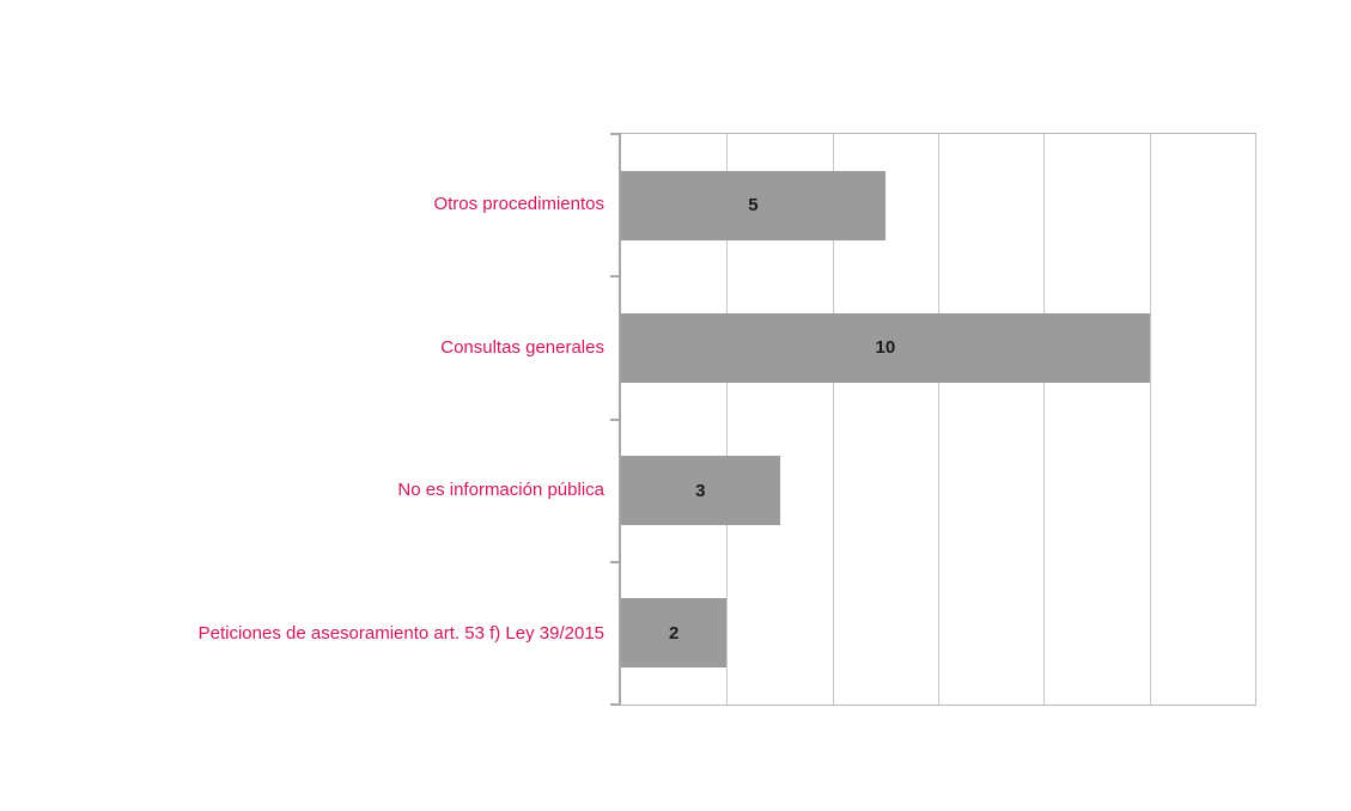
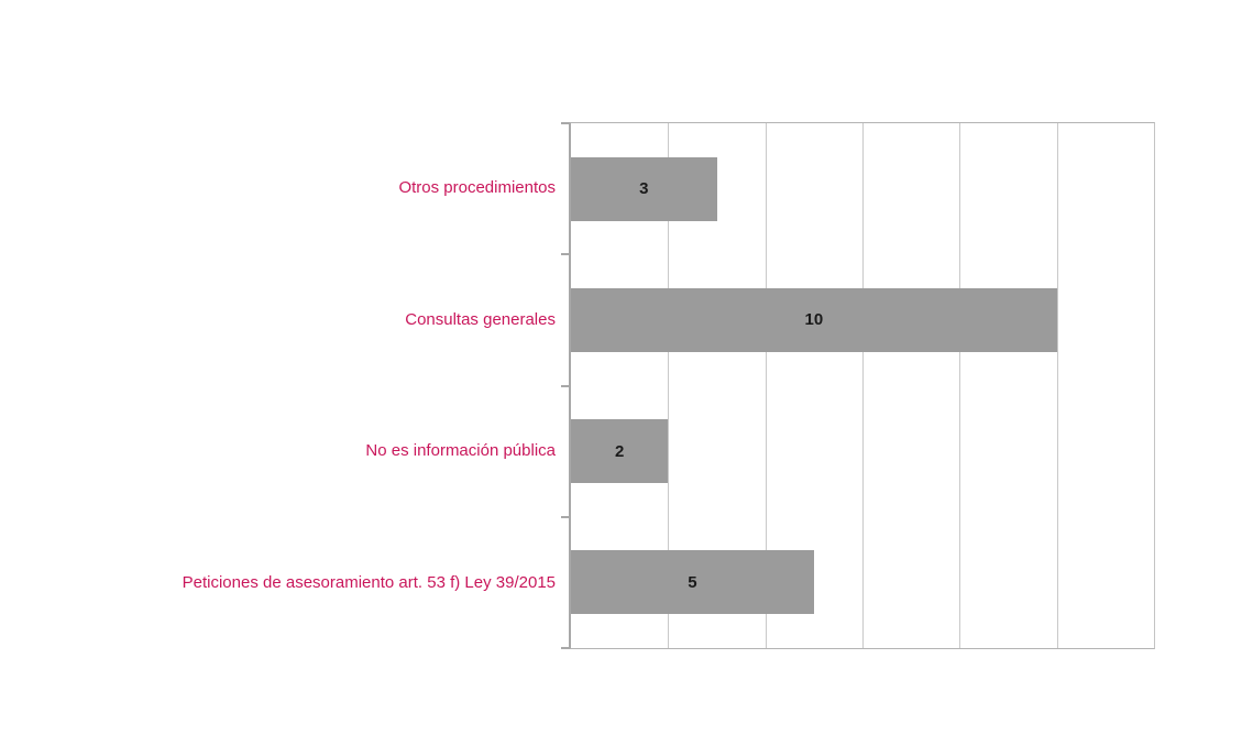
Otros procedimientos: 5 -> 3
No es información pública: 3 -> 2
Peticiones de asesoramiento art. 53 f) Ley 39/2015: 2 -> 5
